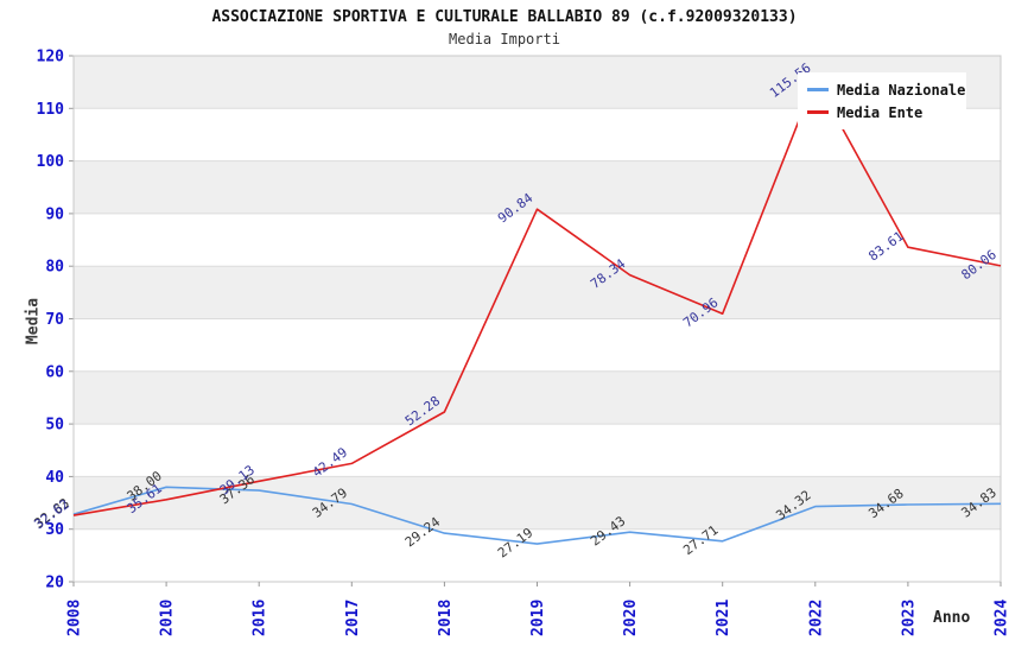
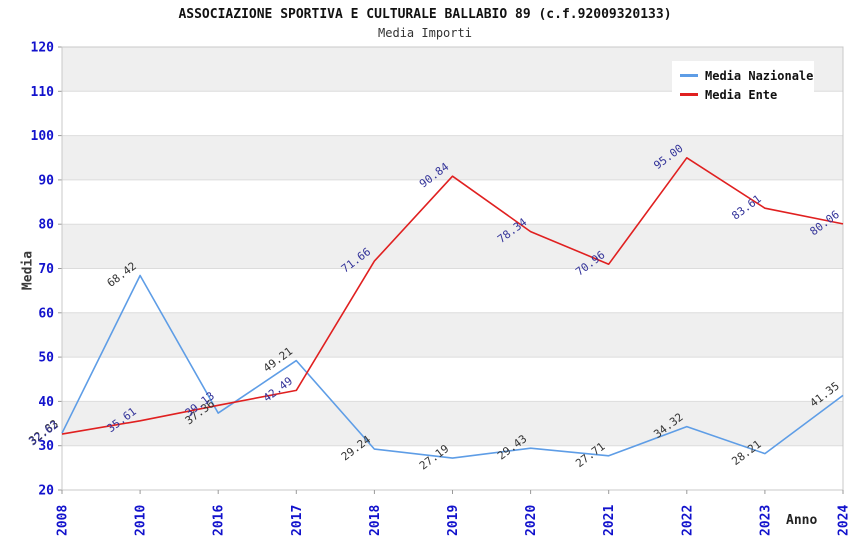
Media Nazionale/2010: 38.00 -> 68.42
Media Nazionale/2017: 34.79 -> 49.21
Media Ente/2018: 52.28 -> 71.66
Media Ente/2022: 115.56 -> 95.00
Media Nazionale/2023: 34.68 -> 28.21
Media Nazionale/2024: 34.83 -> 41.35
